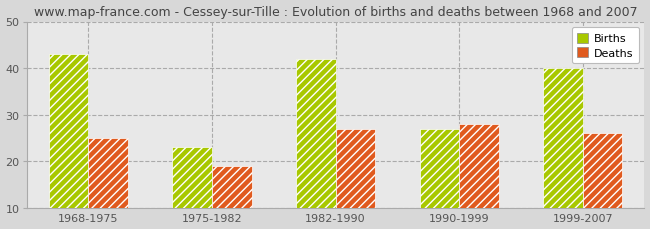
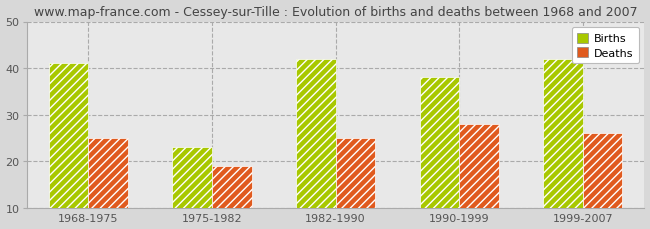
Births/1968-1975: 43 -> 41
Deaths/1982-1990: 27 -> 25
Births/1990-1999: 27 -> 38
Births/1999-2007: 40 -> 42
